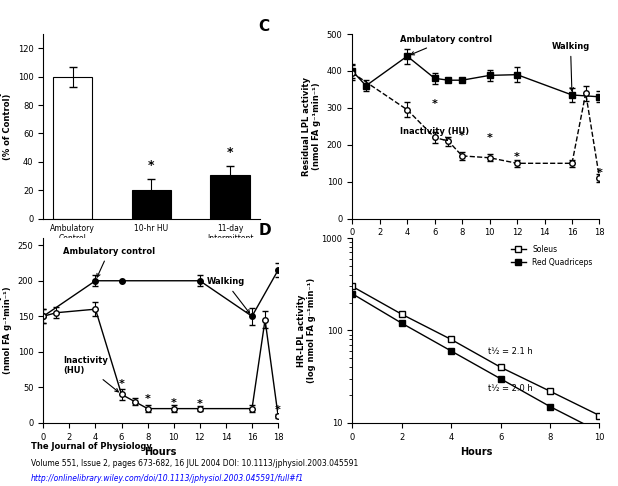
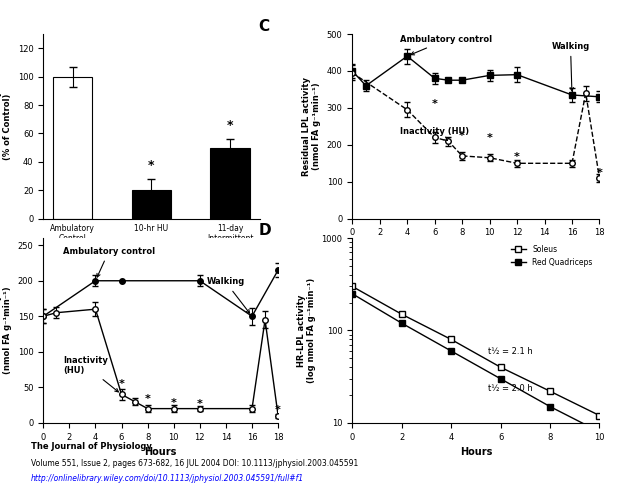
11-day Intermittent 10-hr HU: 31 -> 50
